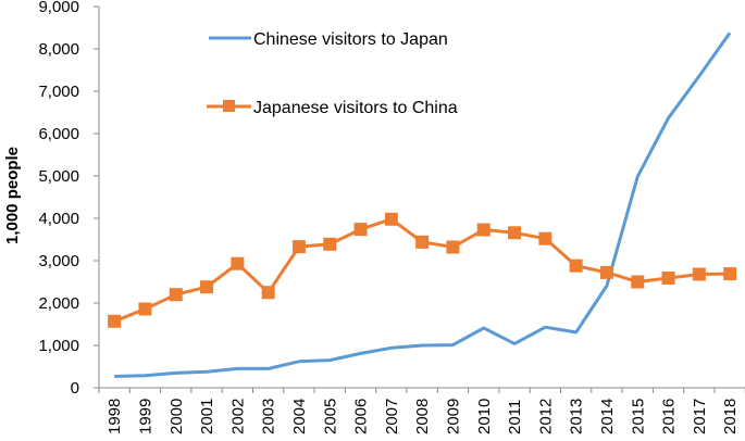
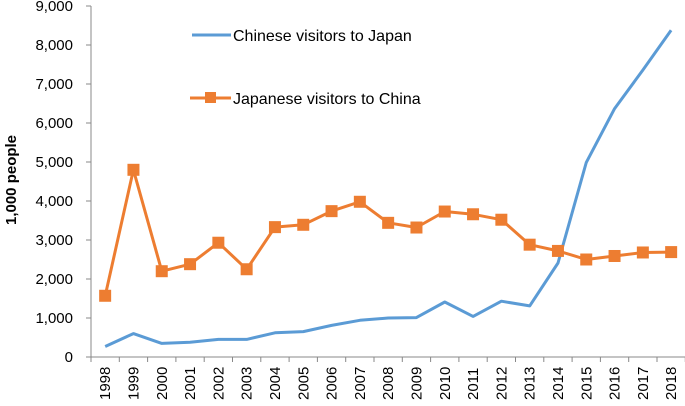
Chinese visitors to Japan/1999: 300 -> 600
Japanese visitors to China/1999: 1900 -> 4800
